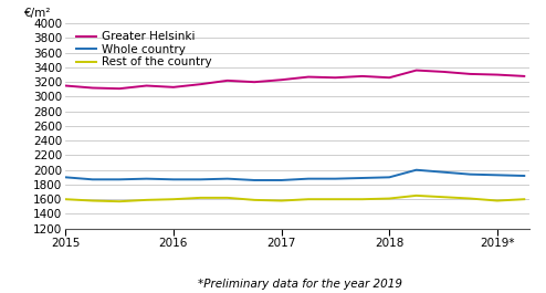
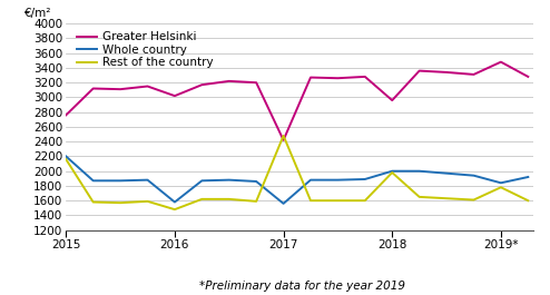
Greater Helsinki/2015: 3150 -> 2760
Whole country/2015: 1900 -> 2200
Rest of the country/2015: 1600 -> 2160
Greater Helsinki/2016: 3130 -> 3020
Whole country/2016: 1870 -> 1580
Rest of the country/2016: 1600 -> 1480
Greater Helsinki/2017: 3230 -> 2420
Whole country/2017: 1860 -> 1560
Rest of the country/2017: 1580 -> 2480
Greater Helsinki/2018: 3260 -> 2960
Whole country/2018: 1900 -> 2000
Rest of the country/2018: 1610 -> 1980
Greater Helsinki/2019*: 3300 -> 3480
Whole country/2019*: 1930 -> 1840
Rest of the country/2019*: 1580 -> 1780
